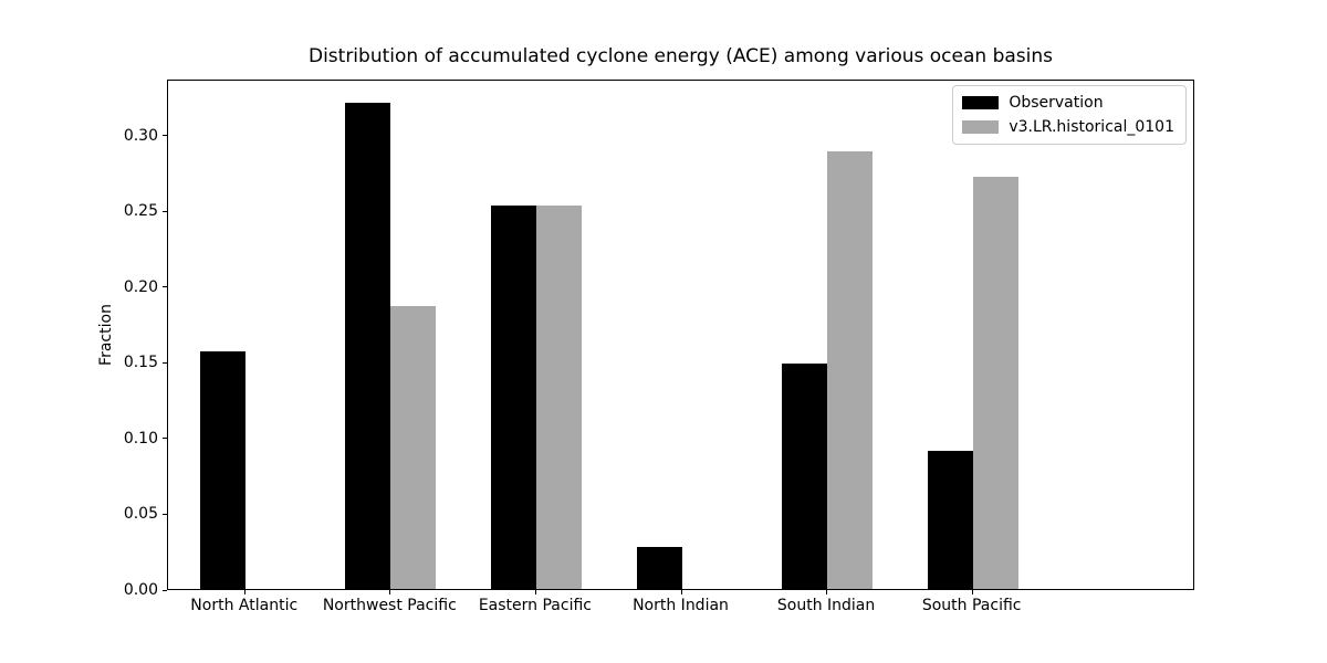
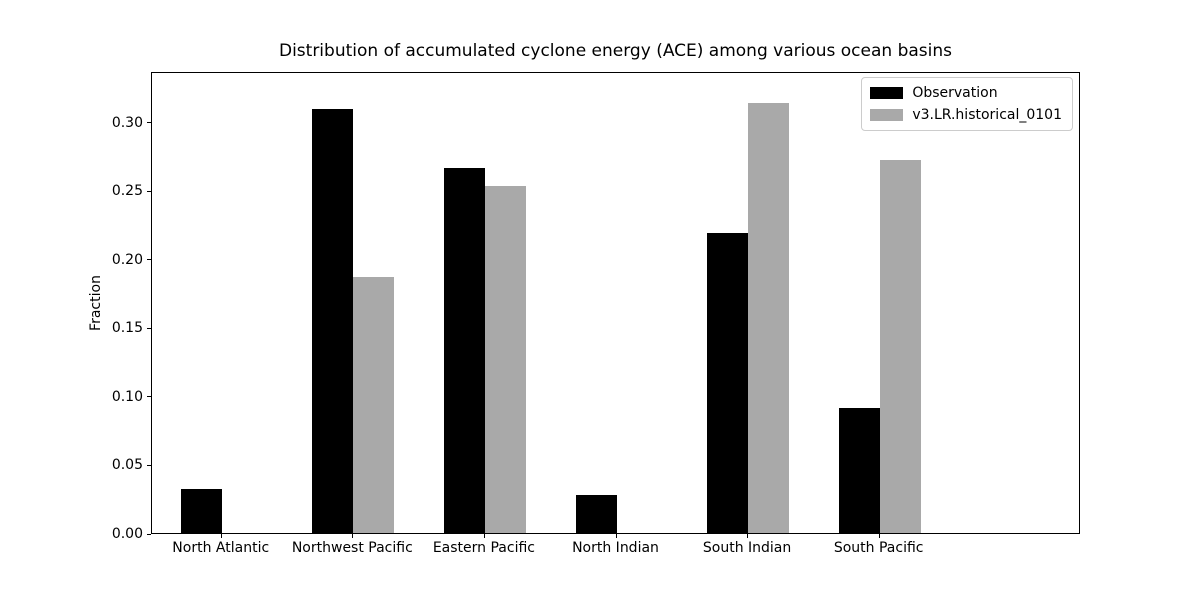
Observation/North Atlantic: 0.157 -> 0.032
Observation/Northwest Pacific: 0.321 -> 0.309
Observation/Eastern Pacific: 0.253 -> 0.266
Observation/South Indian: 0.149 -> 0.219
v3.LR.historical_0101/South Indian: 0.289 -> 0.314
